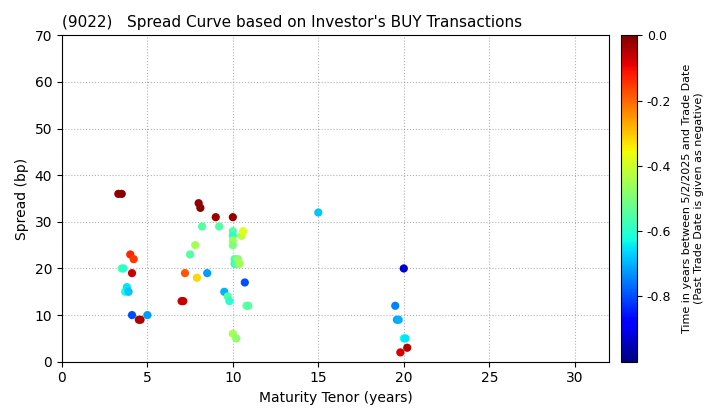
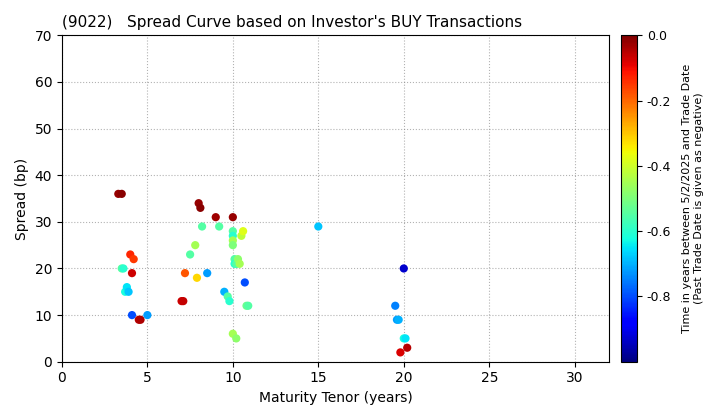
15: 32 -> 29
